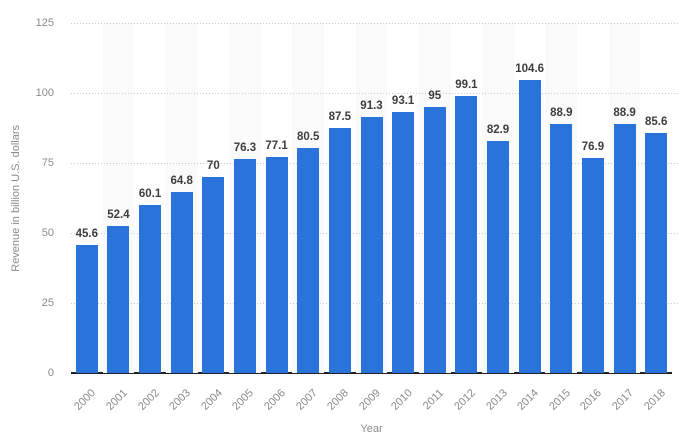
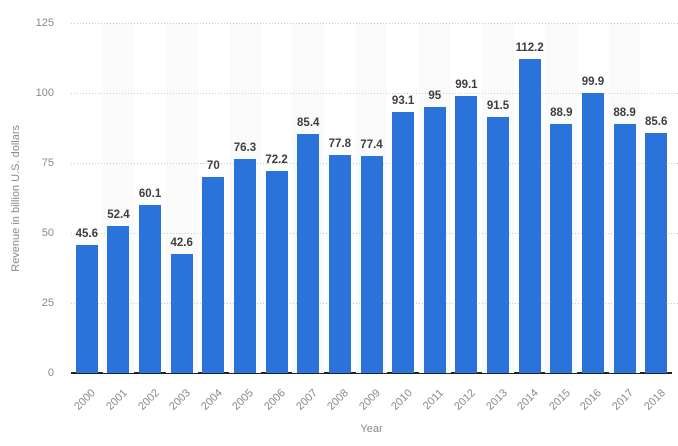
2003: 64.8 -> 42.6
2006: 77.1 -> 72.2
2007: 80.5 -> 85.4
2008: 87.5 -> 77.8
2009: 91.3 -> 77.4
2013: 82.9 -> 91.5
2014: 104.6 -> 112.2
2016: 76.9 -> 99.9
